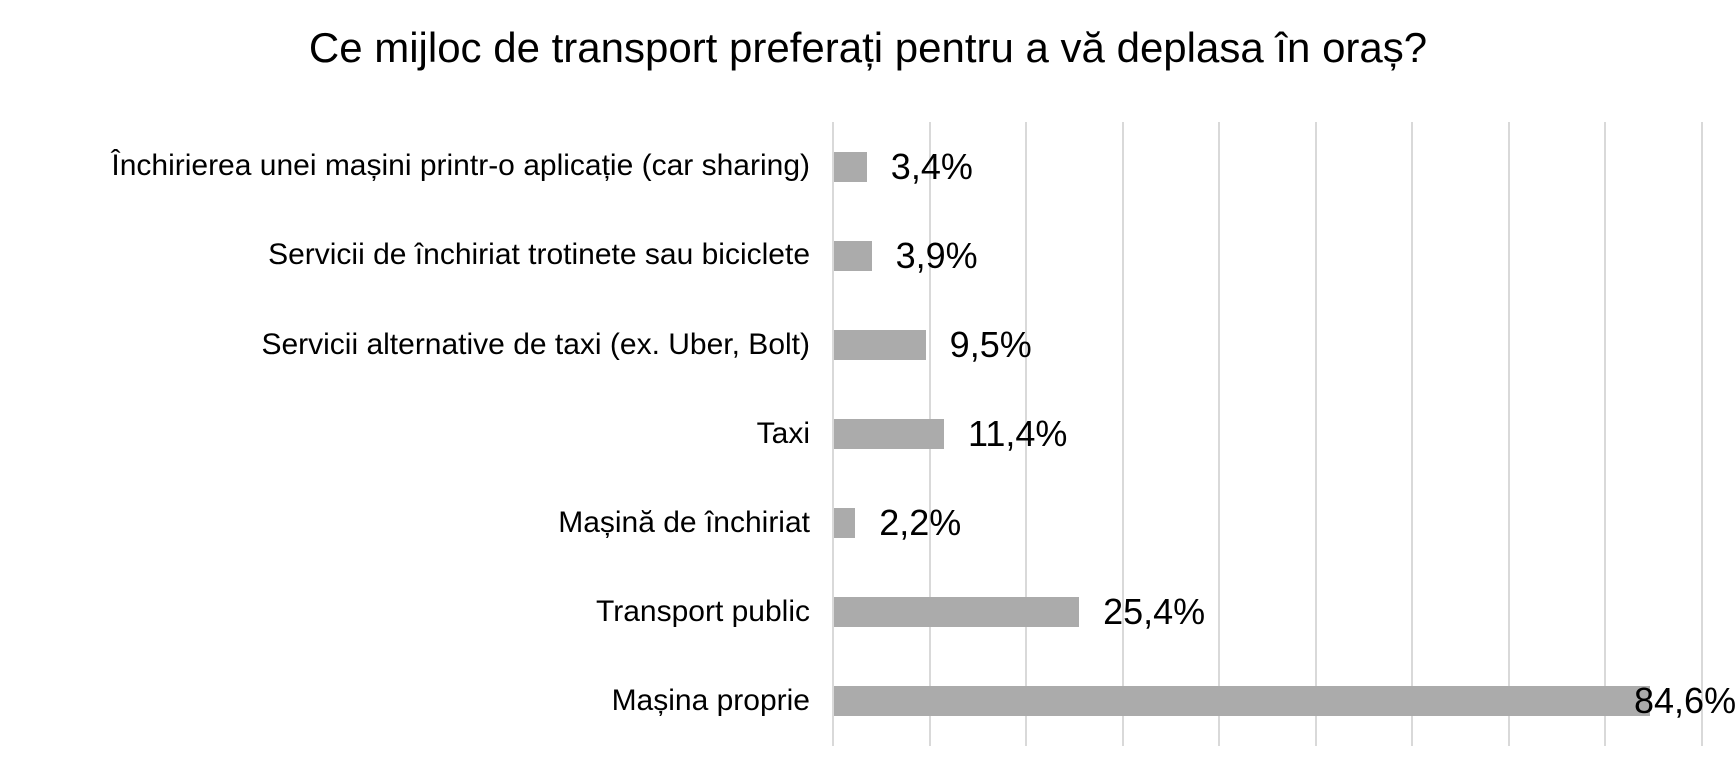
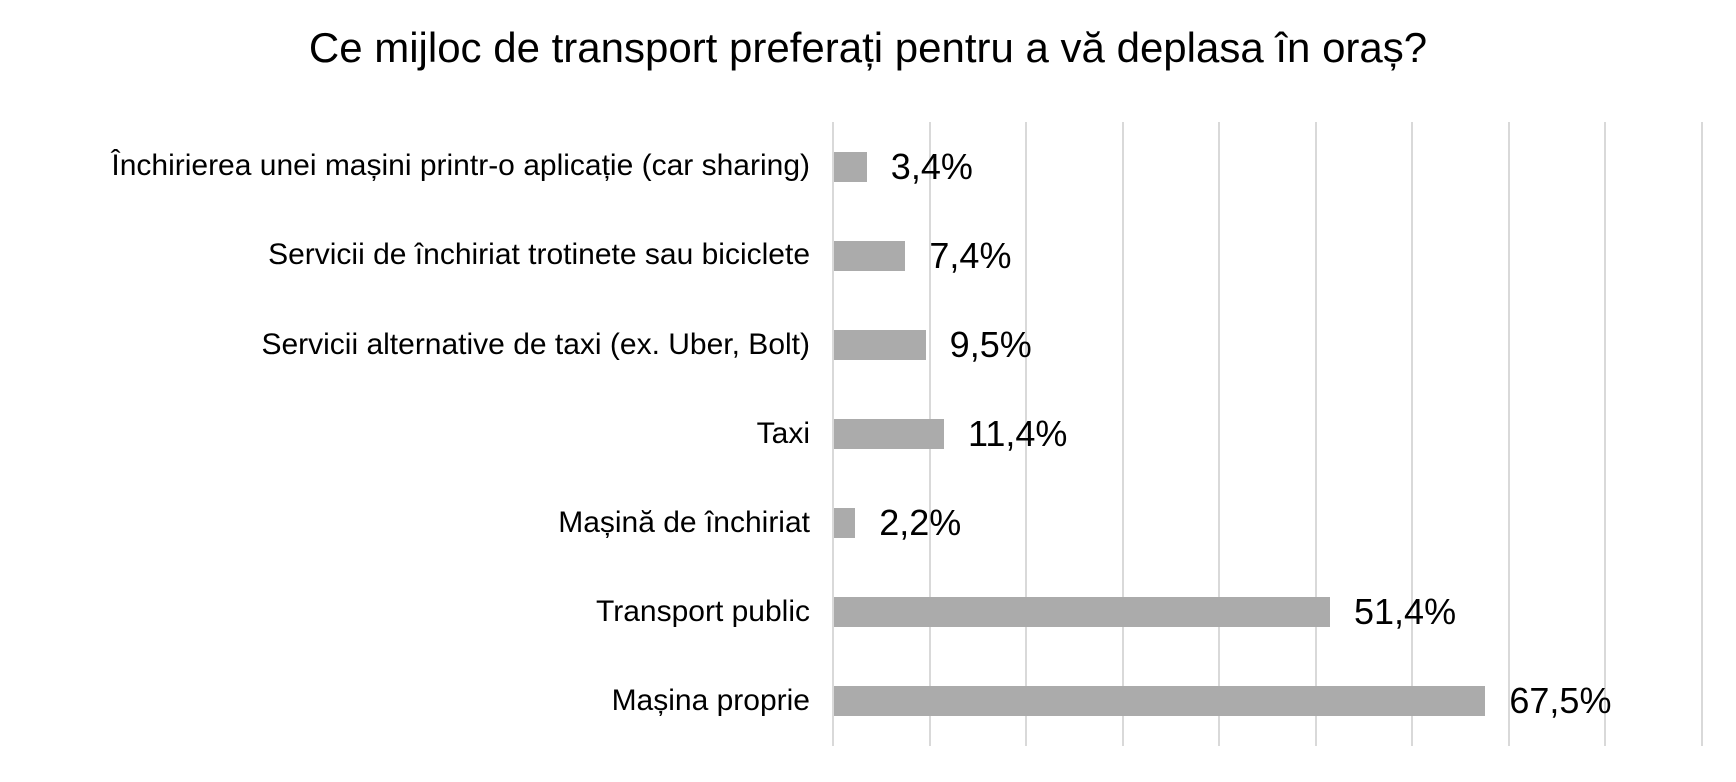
Servicii de închiriat trotinete sau biciclete: 3,9% -> 7,4%
Transport public: 25,4% -> 51,4%
Mașina proprie: 84,6% -> 67,5%
